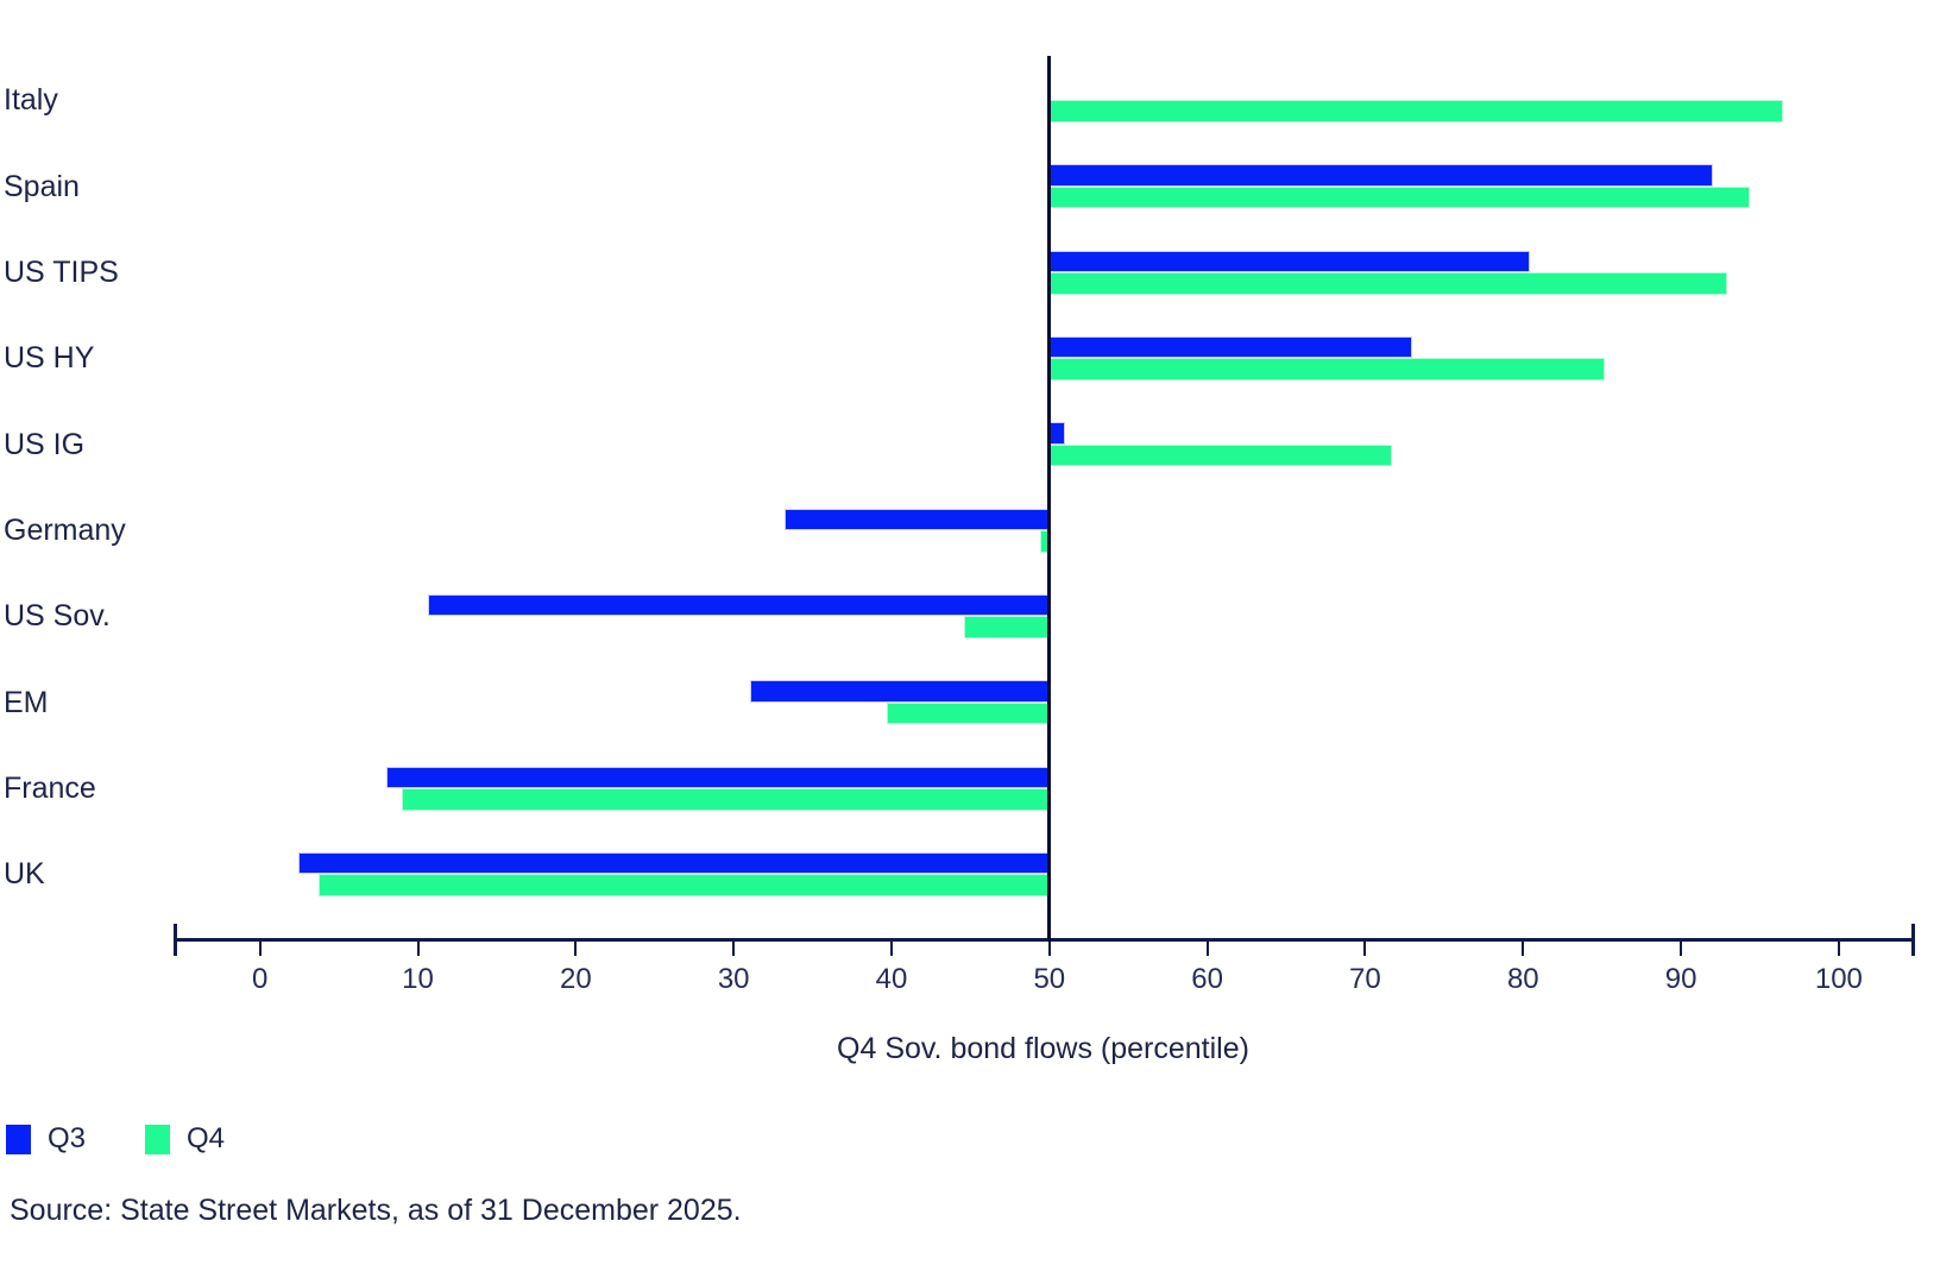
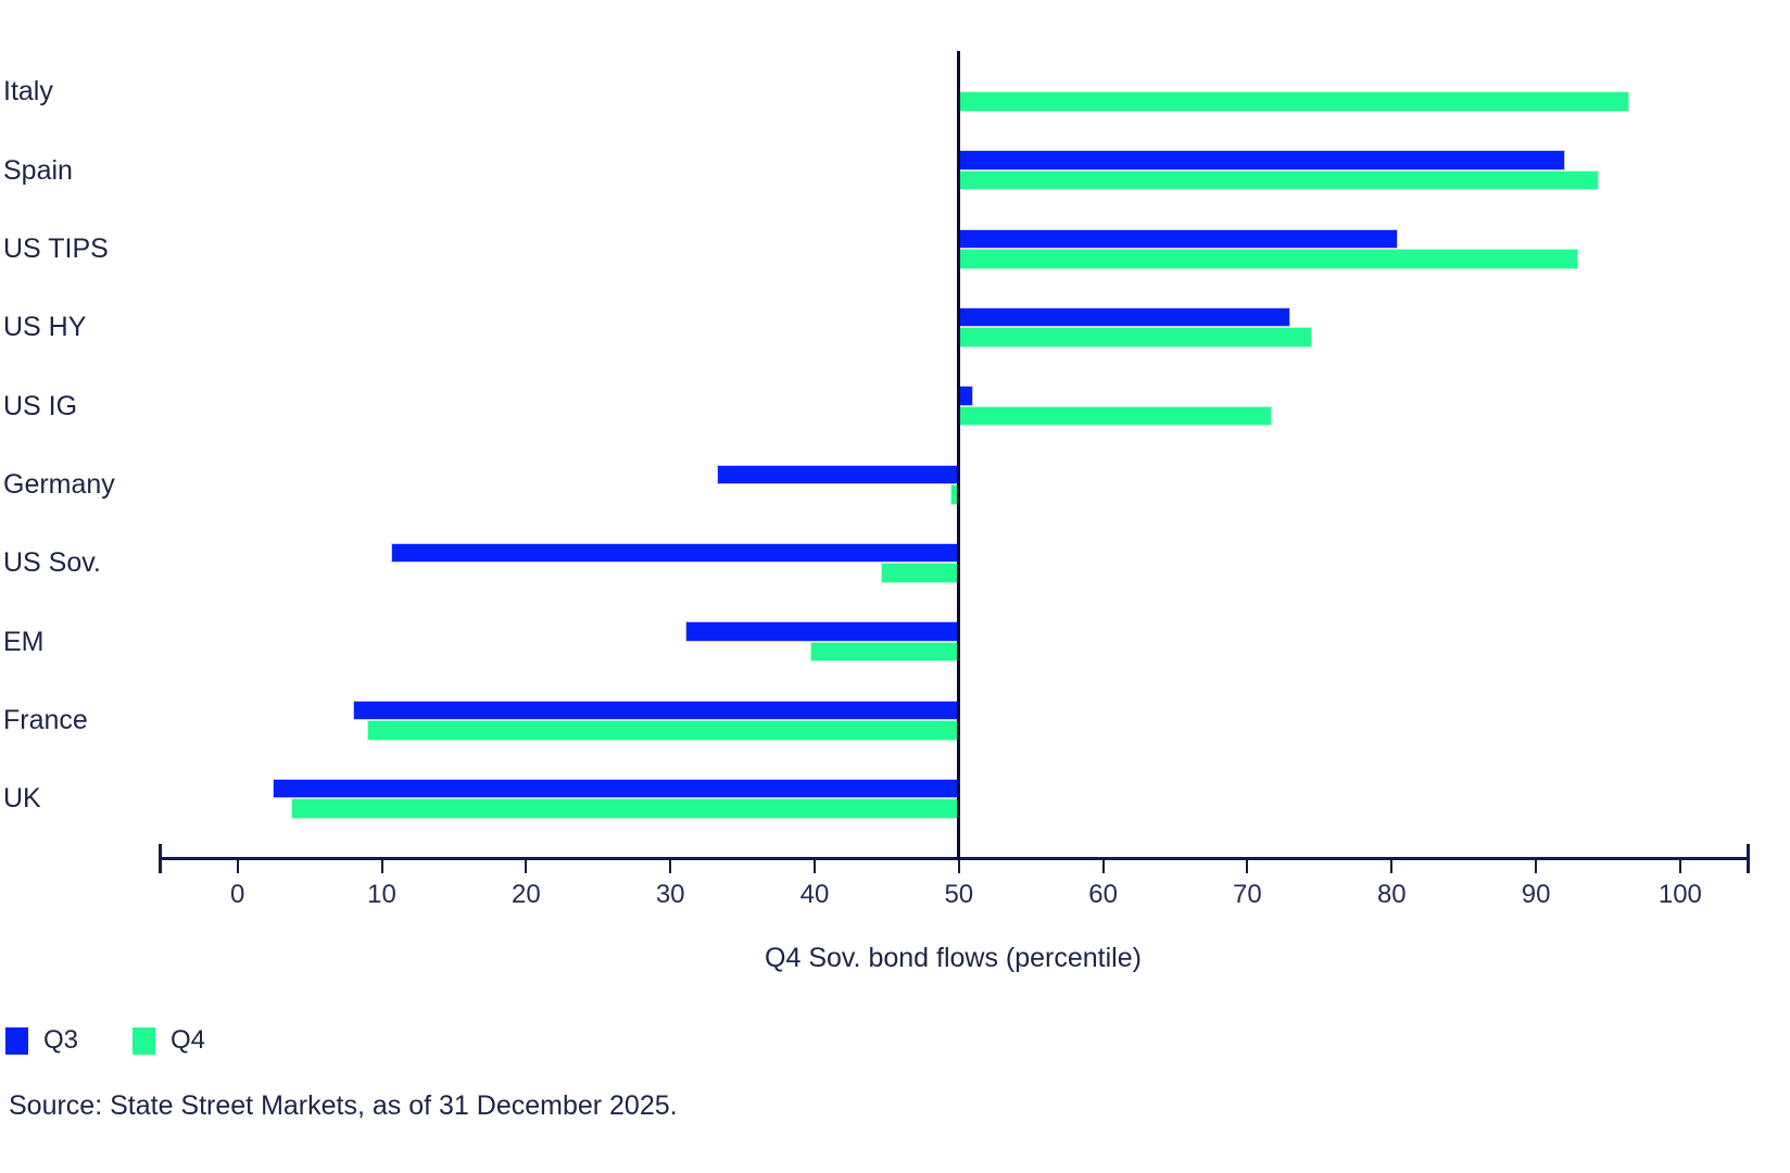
Q4/US HY: 85.2 -> 74.5
